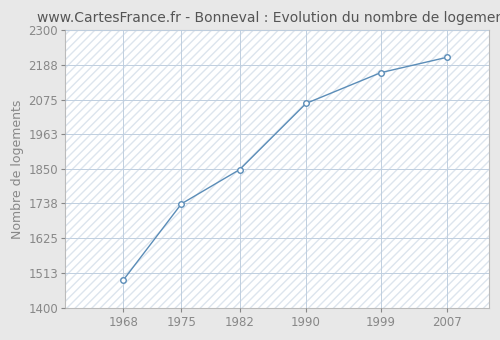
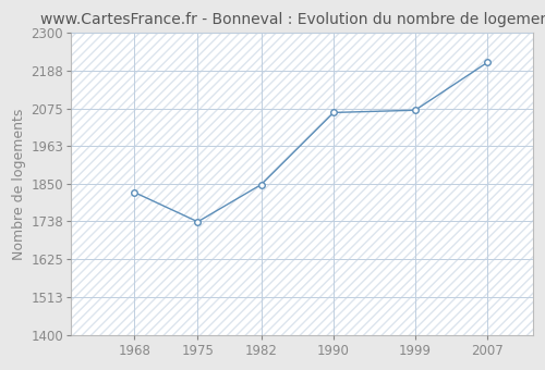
1968: 1489 -> 1825
1999: 2163 -> 2070
